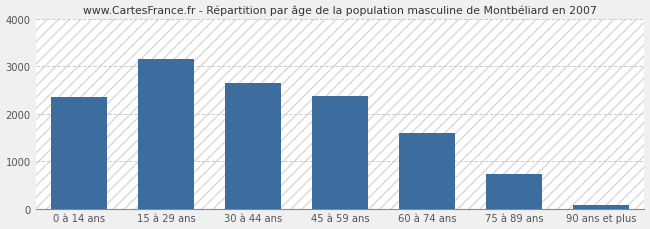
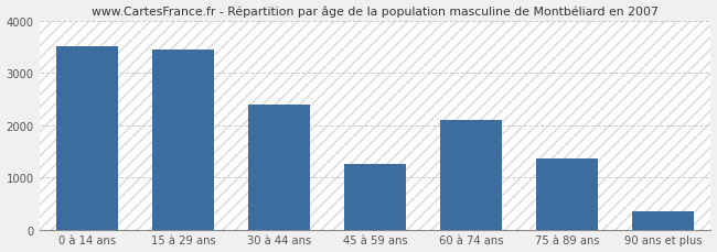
0 à 14 ans: 2340 -> 3500
15 à 29 ans: 3150 -> 3450
30 à 44 ans: 2640 -> 2400
45 à 59 ans: 2360 -> 1250
60 à 74 ans: 1590 -> 2100
75 à 89 ans: 720 -> 1350
90 ans et plus: 80 -> 350
